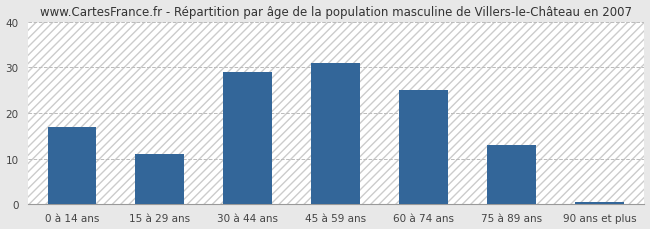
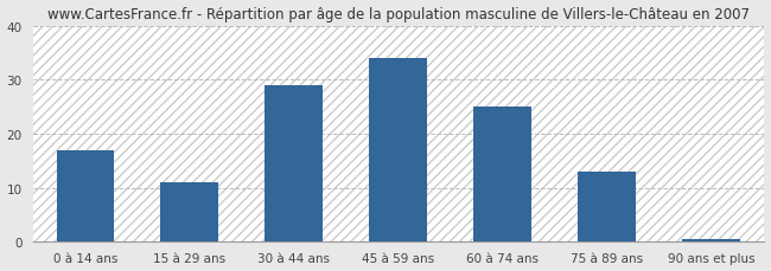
45 à 59 ans: 31.0 -> 34.0
